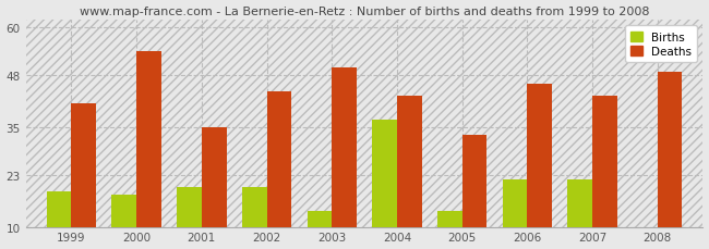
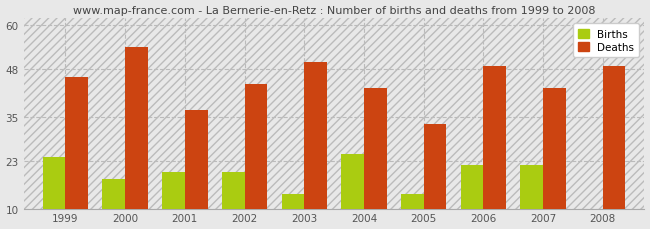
Births/1999: 19 -> 24
Deaths/1999: 41 -> 46
Deaths/2001: 35 -> 37
Births/2004: 37 -> 25
Deaths/2006: 46 -> 49
